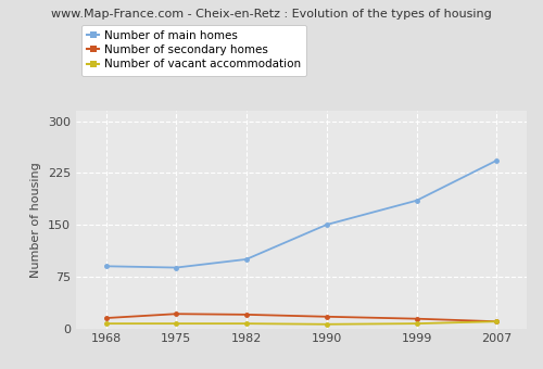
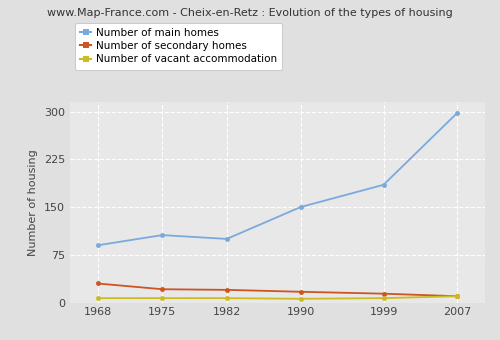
Number of secondary homes/1968: 15 -> 30
Number of main homes/1975: 88 -> 106
Number of main homes/2007: 243 -> 298
